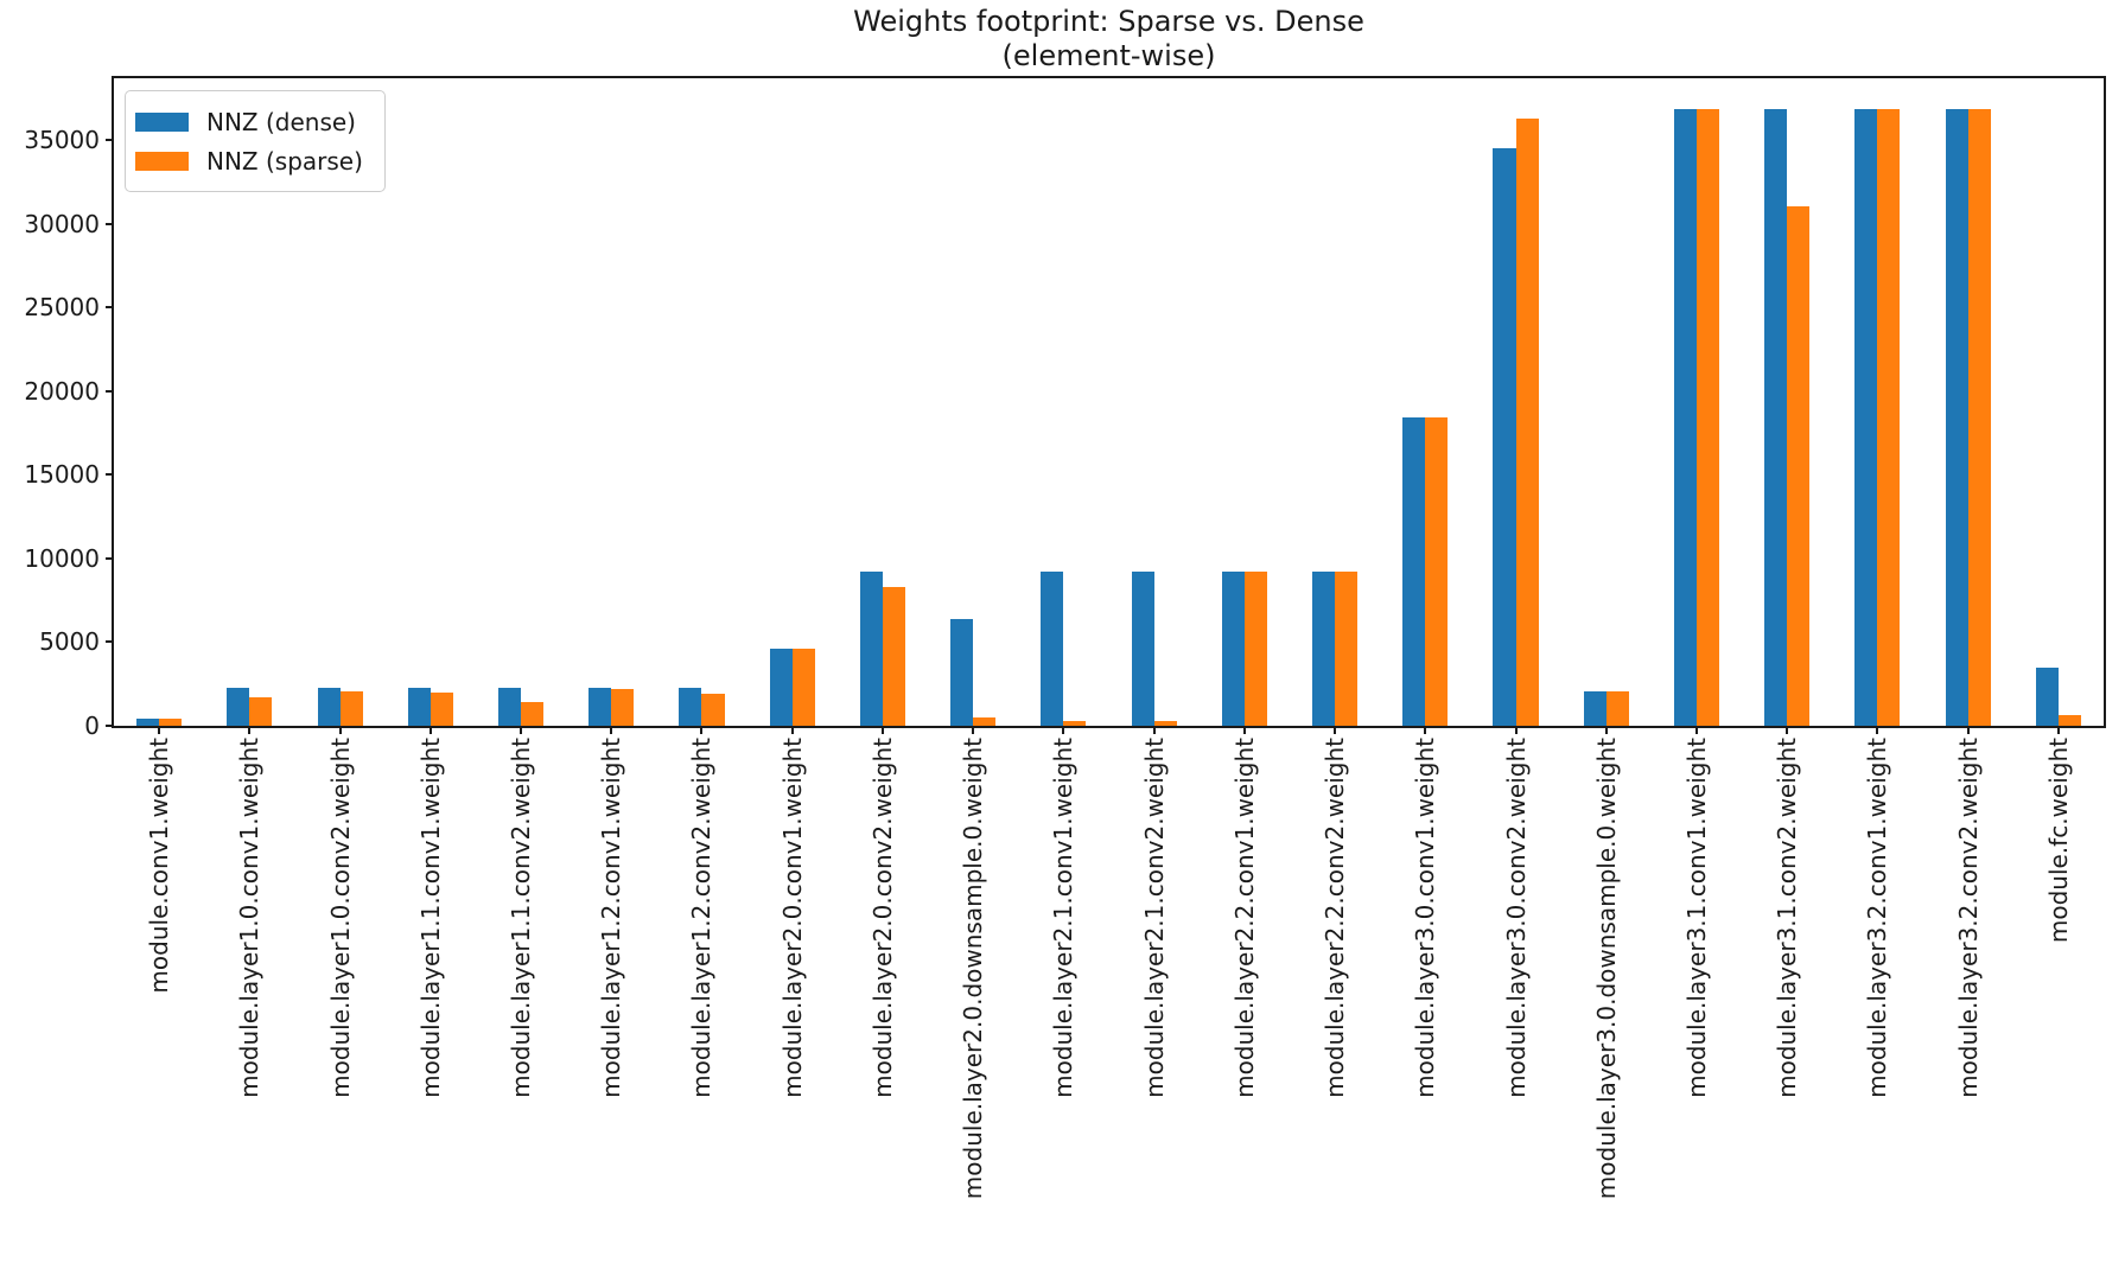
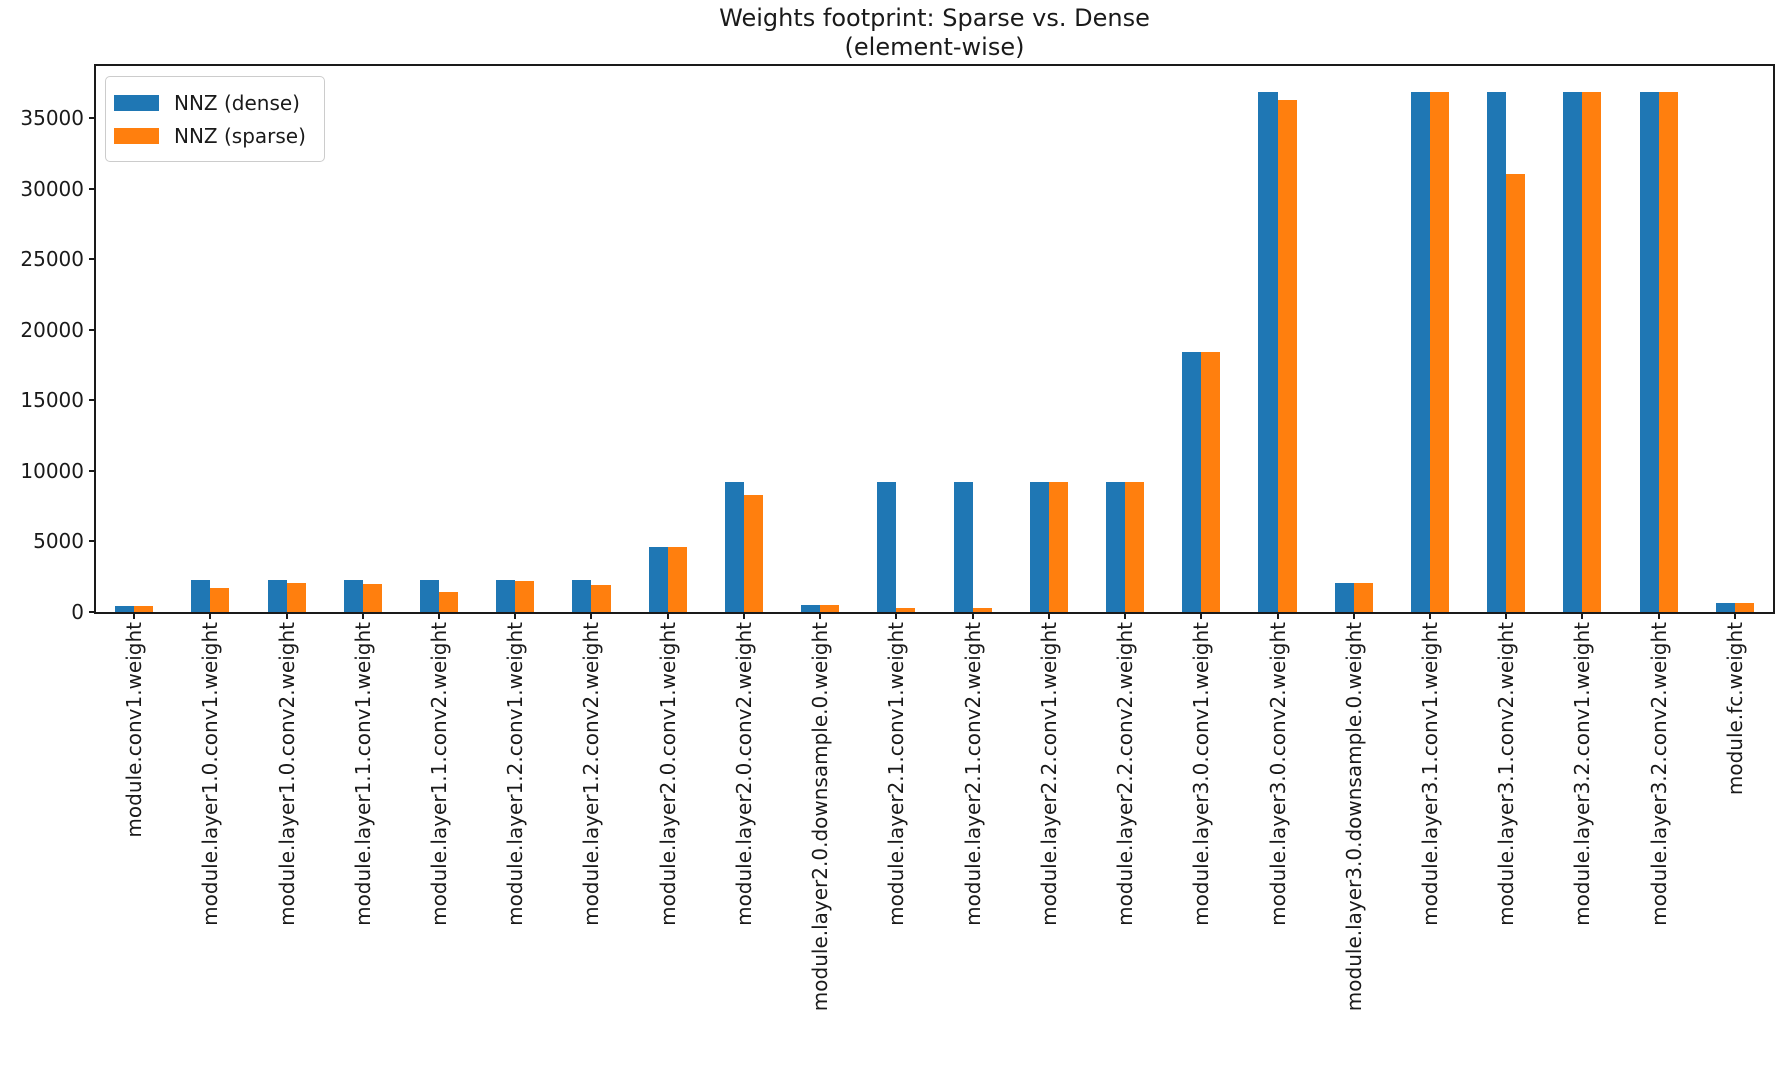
NNZ (dense)/module.layer2.0.downsample.0.weight: 6400 -> 500
NNZ (dense)/module.layer3.0.conv2.weight: 34500 -> 36900
NNZ (dense)/module.fc.weight: 3500 -> 600
